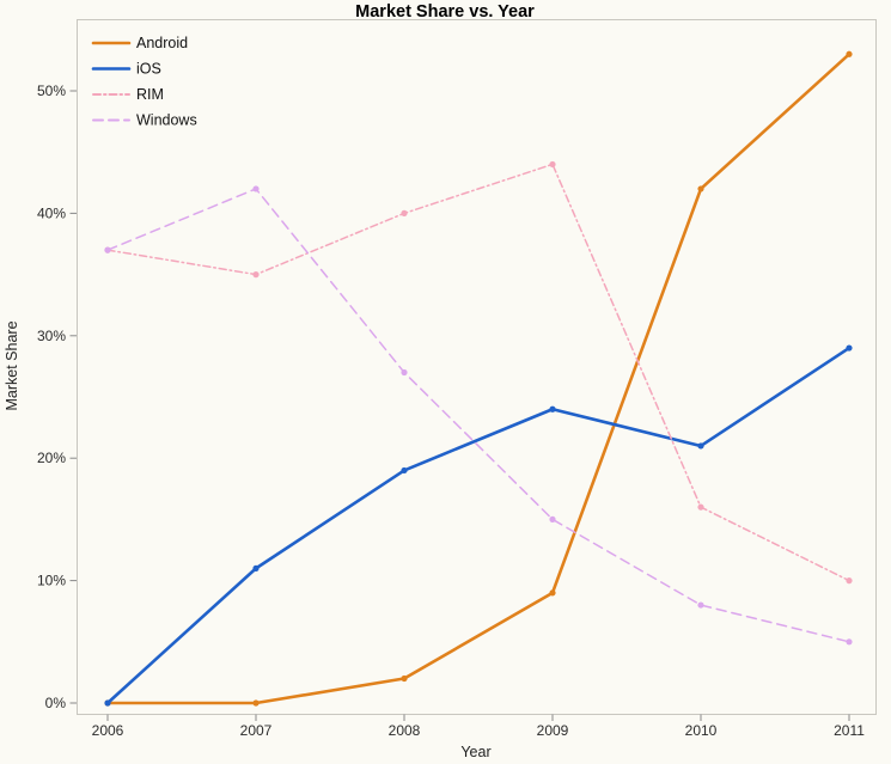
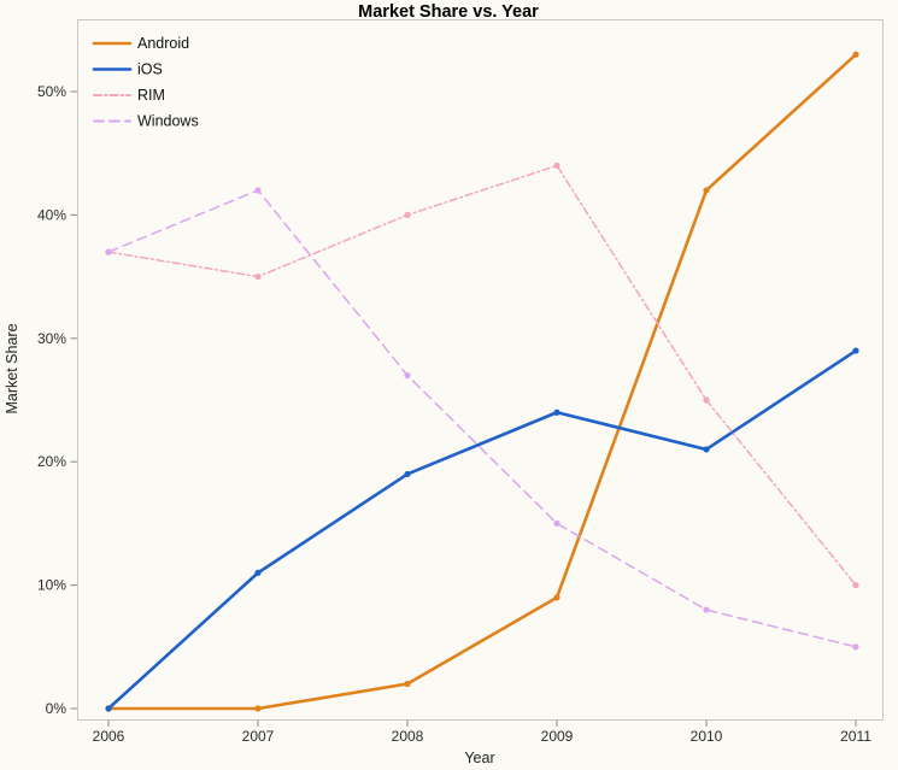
RIM/2010: 16% -> 25%
